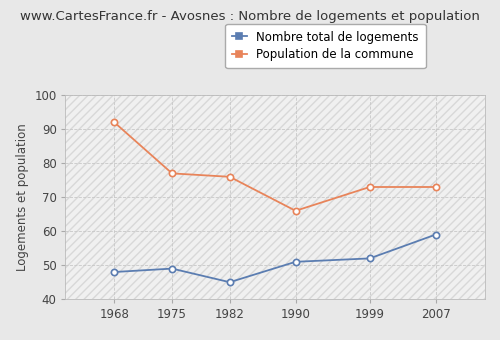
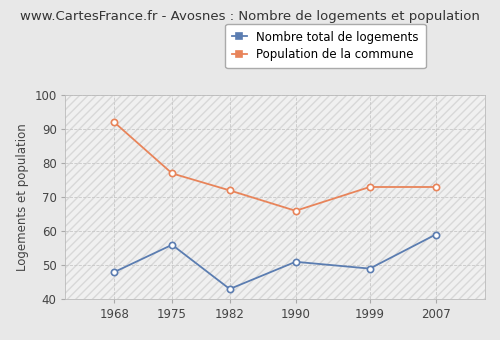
Nombre total de logements/1975: 49 -> 56
Nombre total de logements/1982: 45 -> 43
Population de la commune/1982: 76 -> 72
Nombre total de logements/1999: 52 -> 49
